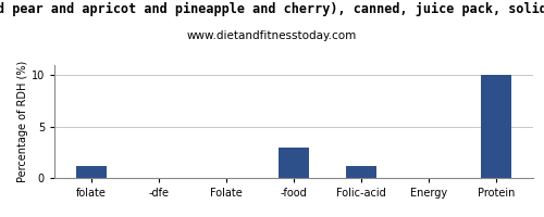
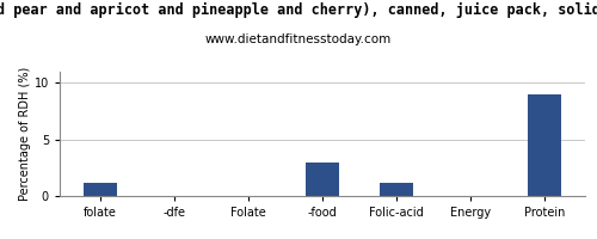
Protein: 10.0 -> 9.0
